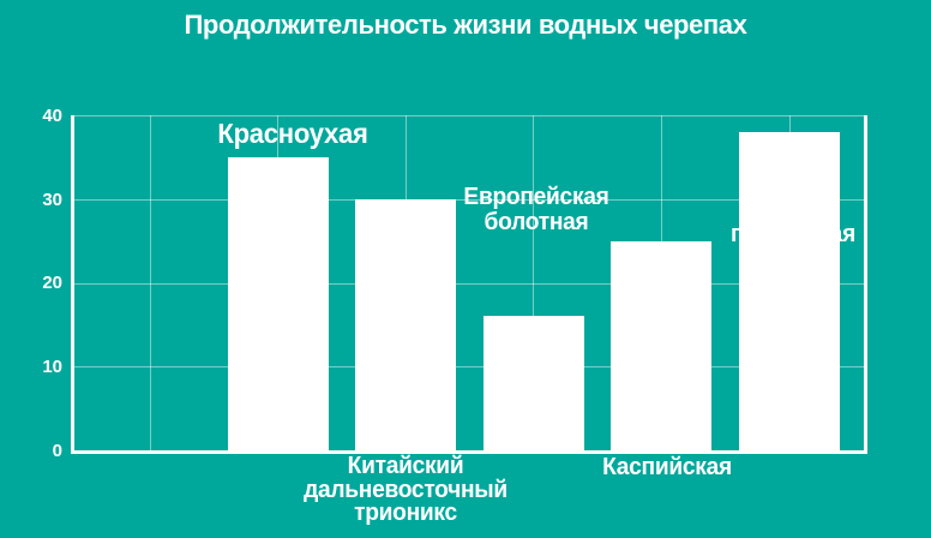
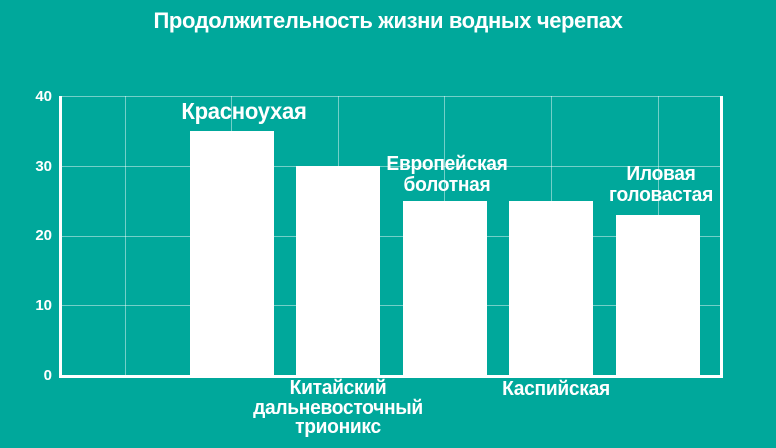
Европейская болотная: 16 -> 25
Иловая головастая: 38 -> 23
